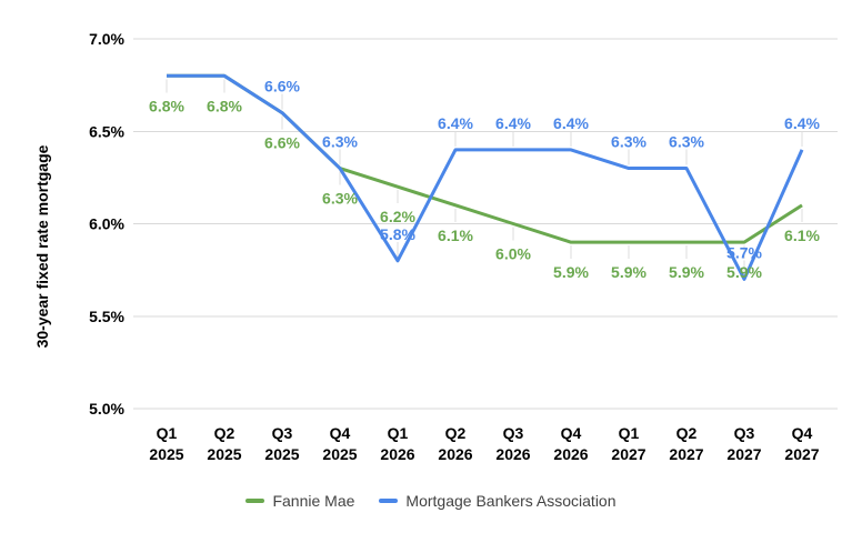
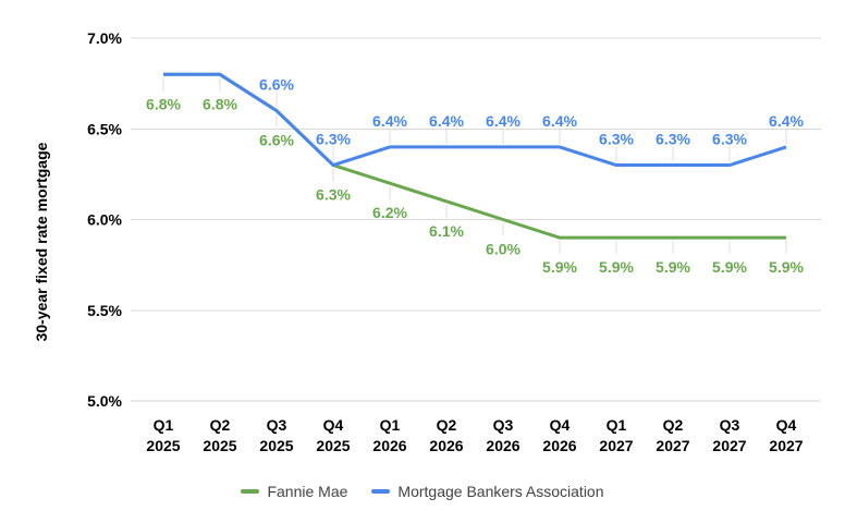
Mortgage Bankers Association/Q1 2026: 5.8% -> 6.4%
Mortgage Bankers Association/Q3 2027: 5.7% -> 6.3%
Fannie Mae/Q4 2027: 6.1% -> 5.9%
